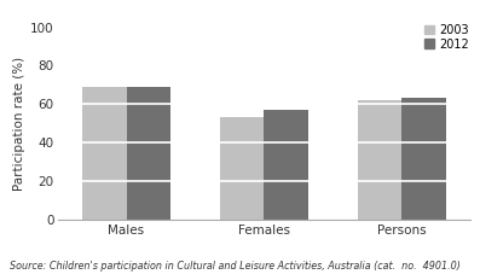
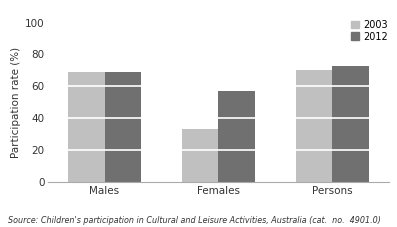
2003/Females: 53 -> 33
2003/Persons: 62 -> 70
2012/Persons: 63 -> 73
